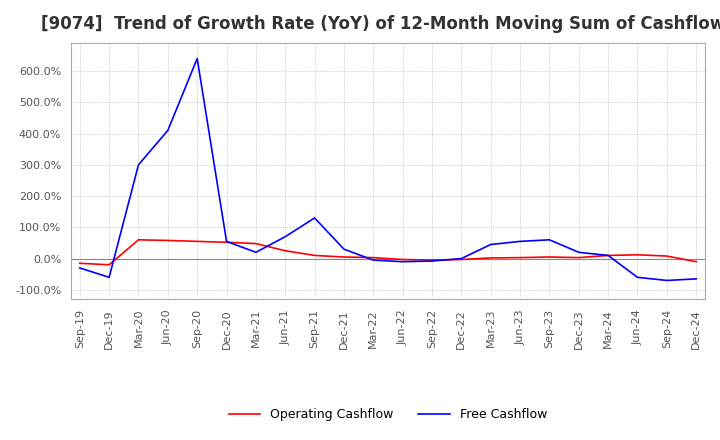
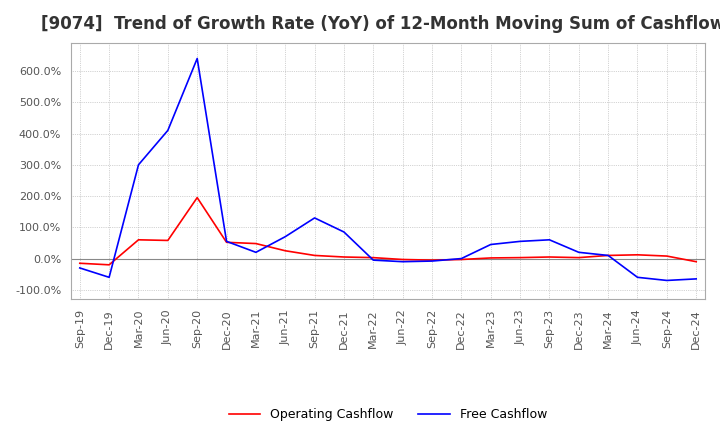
Operating Cashflow/Sep-20: 55% -> 195%
Free Cashflow/Dec-21: 30% -> 85%
